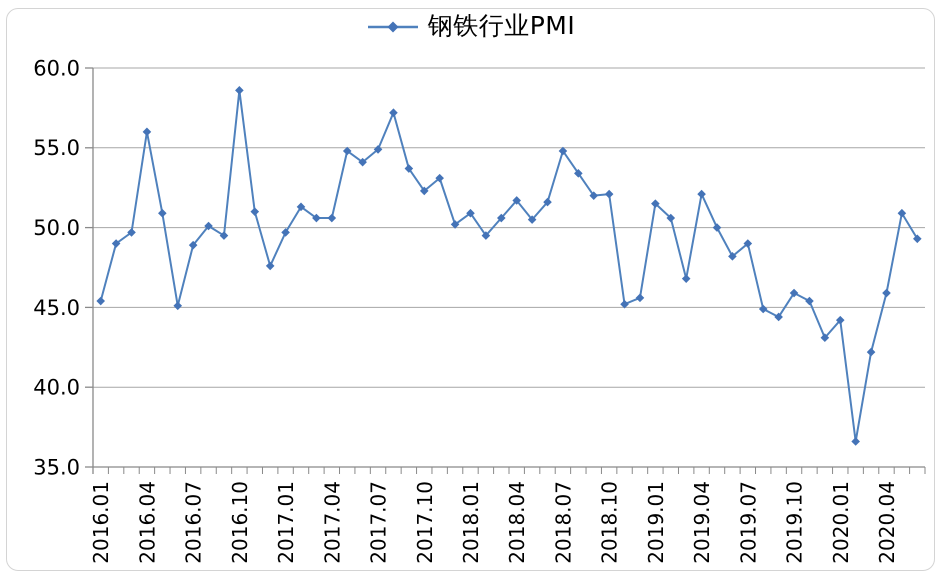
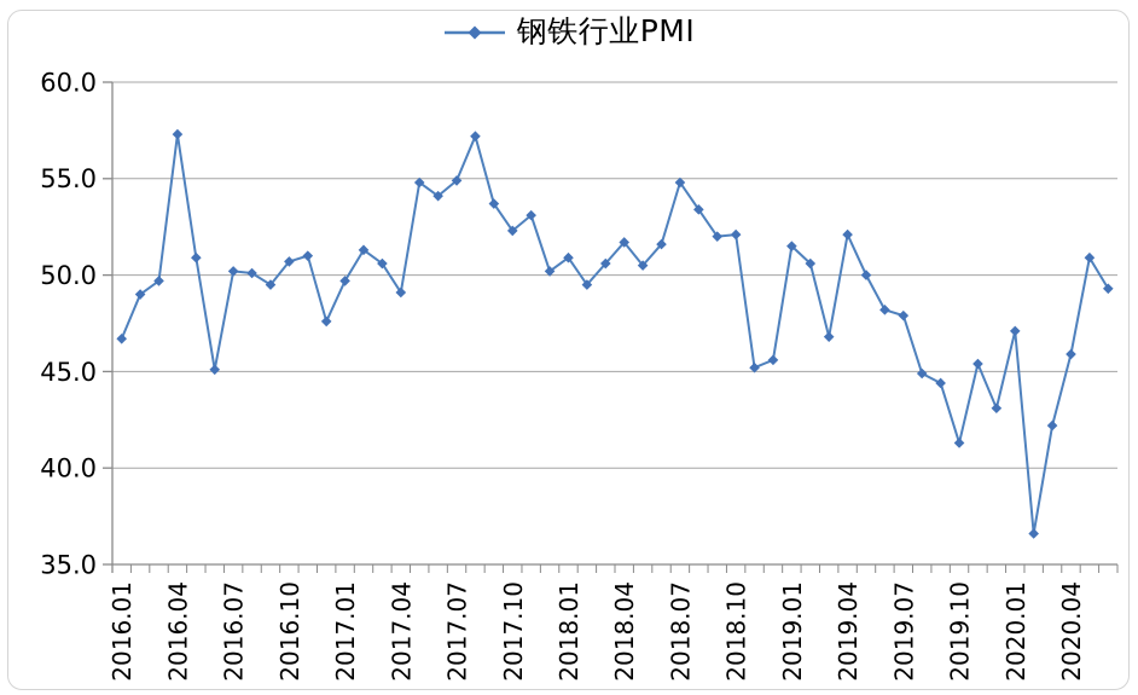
2016.01: 45.4 -> 46.7
2016.04: 56.0 -> 57.3
2016.07: 48.9 -> 50.2
2016.10: 58.6 -> 50.7
2017.04: 50.6 -> 49.1
2019.07: 49.0 -> 47.9
2019.10: 45.9 -> 41.3
2020.01: 44.2 -> 47.1
